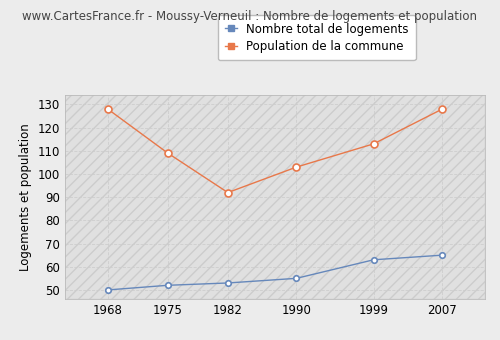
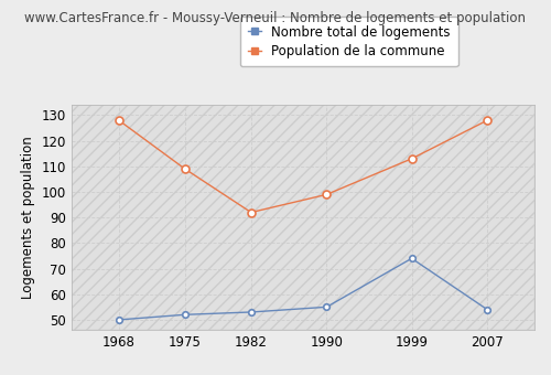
Population de la commune/1990: 103 -> 99
Nombre total de logements/1999: 63 -> 74
Nombre total de logements/2007: 65 -> 54
